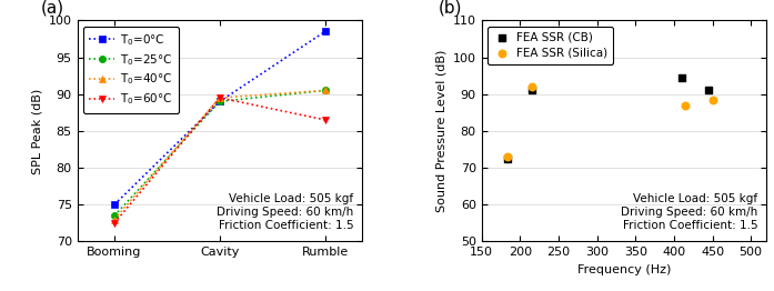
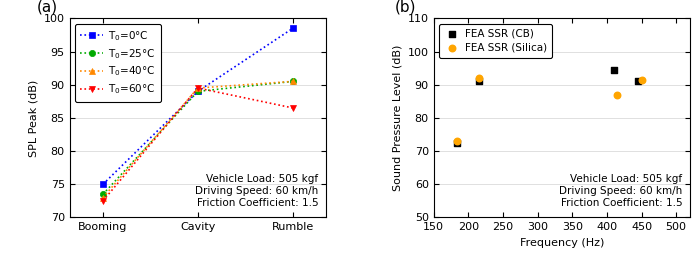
FEA SSR (Silica)/450: 88.5 -> 91.5
